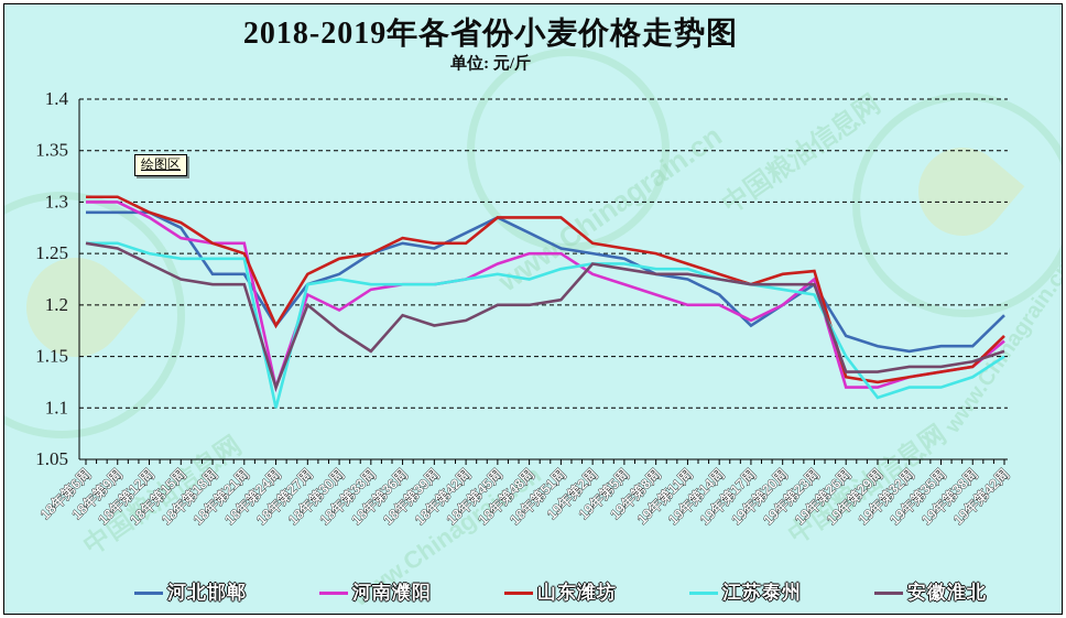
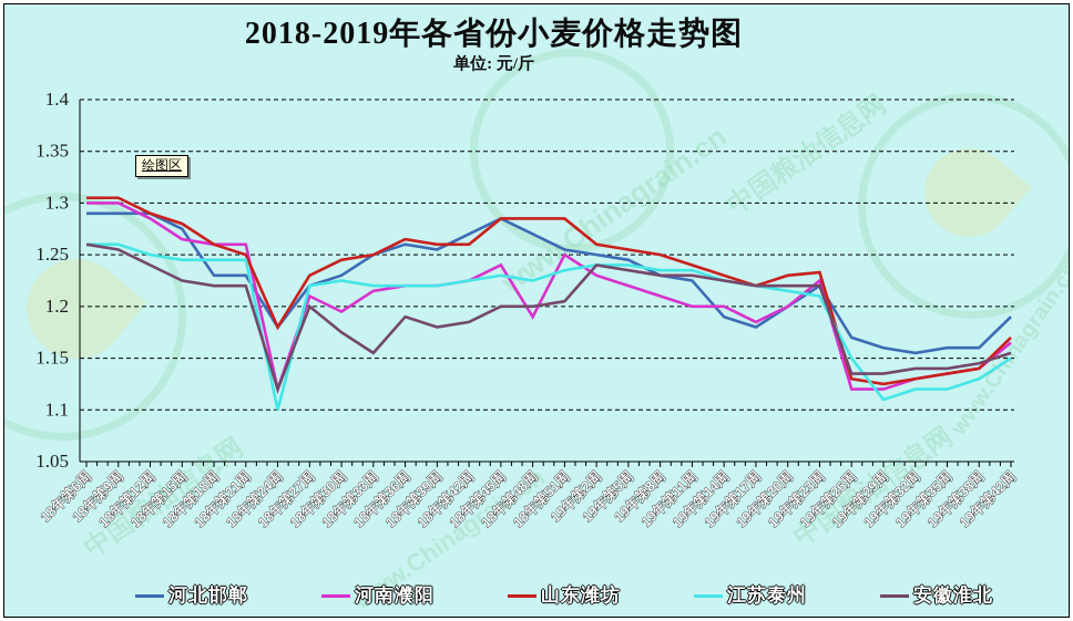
河南濮阳/18年第48周: 1.25 -> 1.19
河北邯郸/19年第14周: 1.21 -> 1.19
